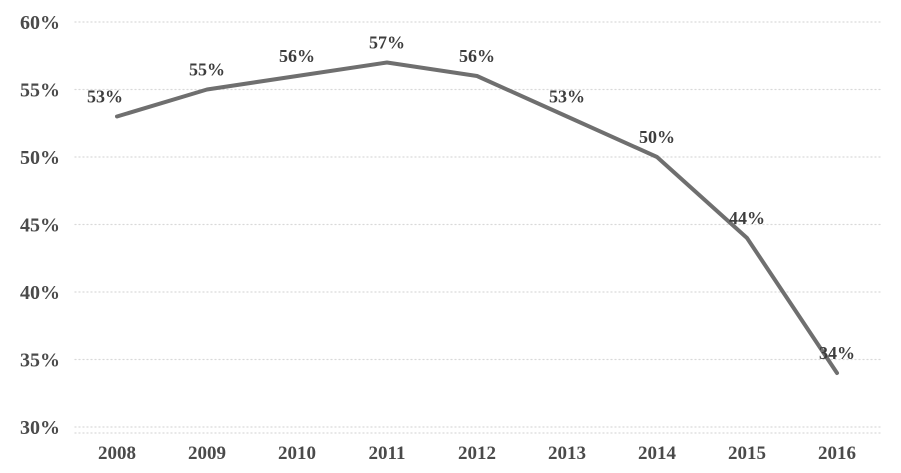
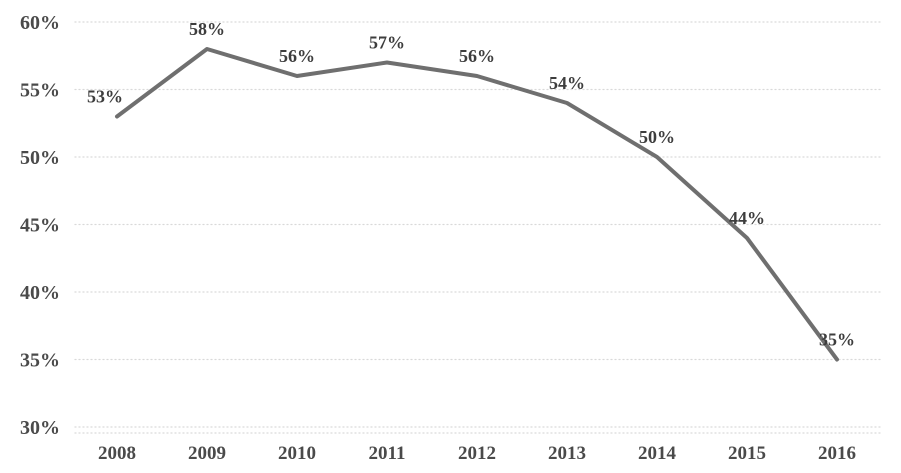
2009: 55% -> 58%
2013: 53% -> 54%
2016: 34% -> 35%
